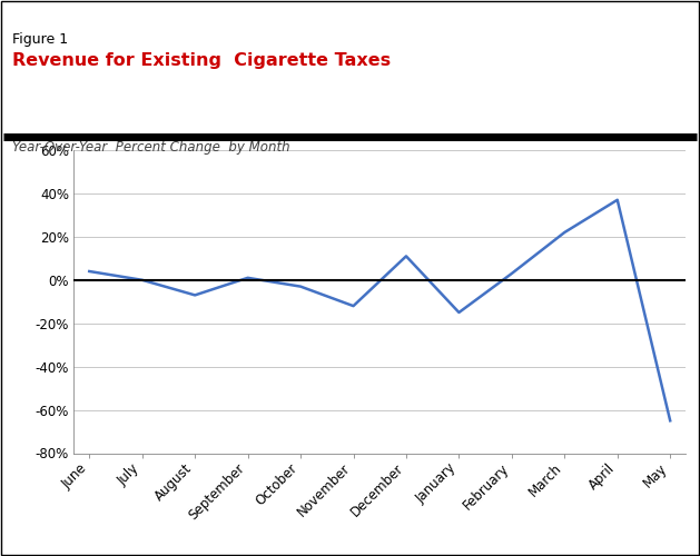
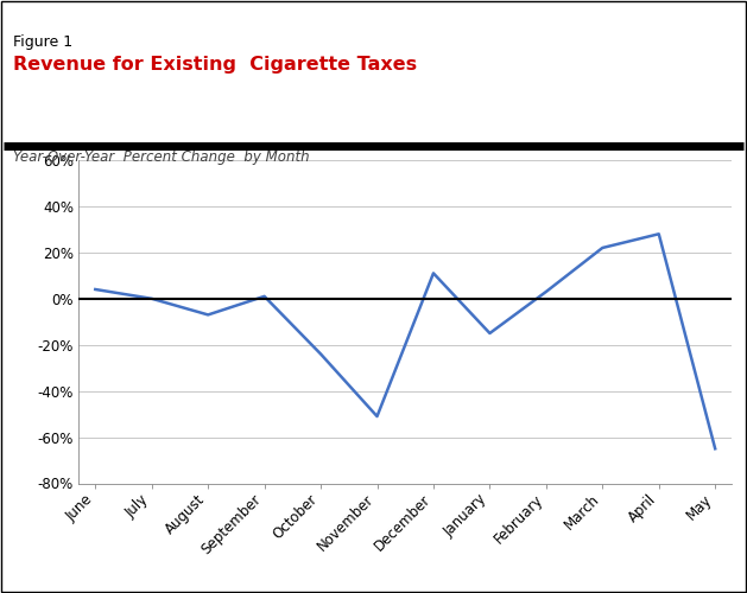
October: -3% -> -24%
November: -12% -> -51%
April: 37% -> 28%
